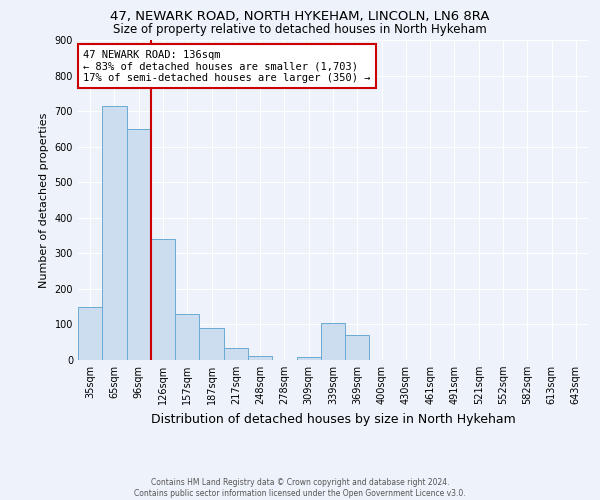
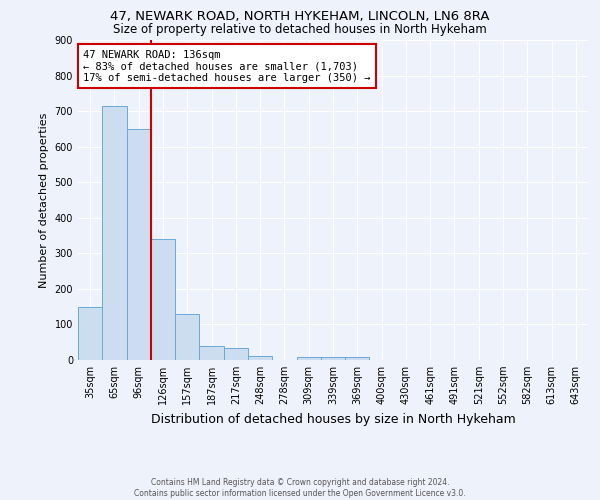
187sqm: 90 -> 40
339sqm: 105 -> 8
369sqm: 70 -> 8
